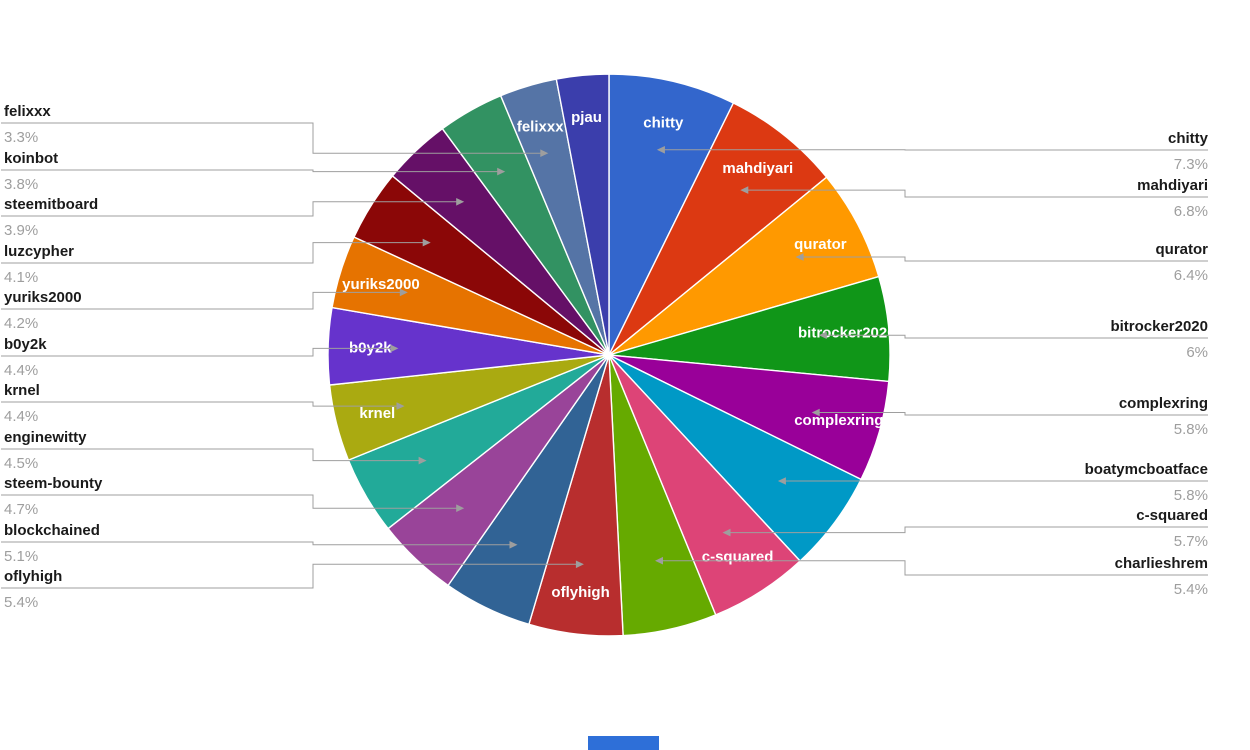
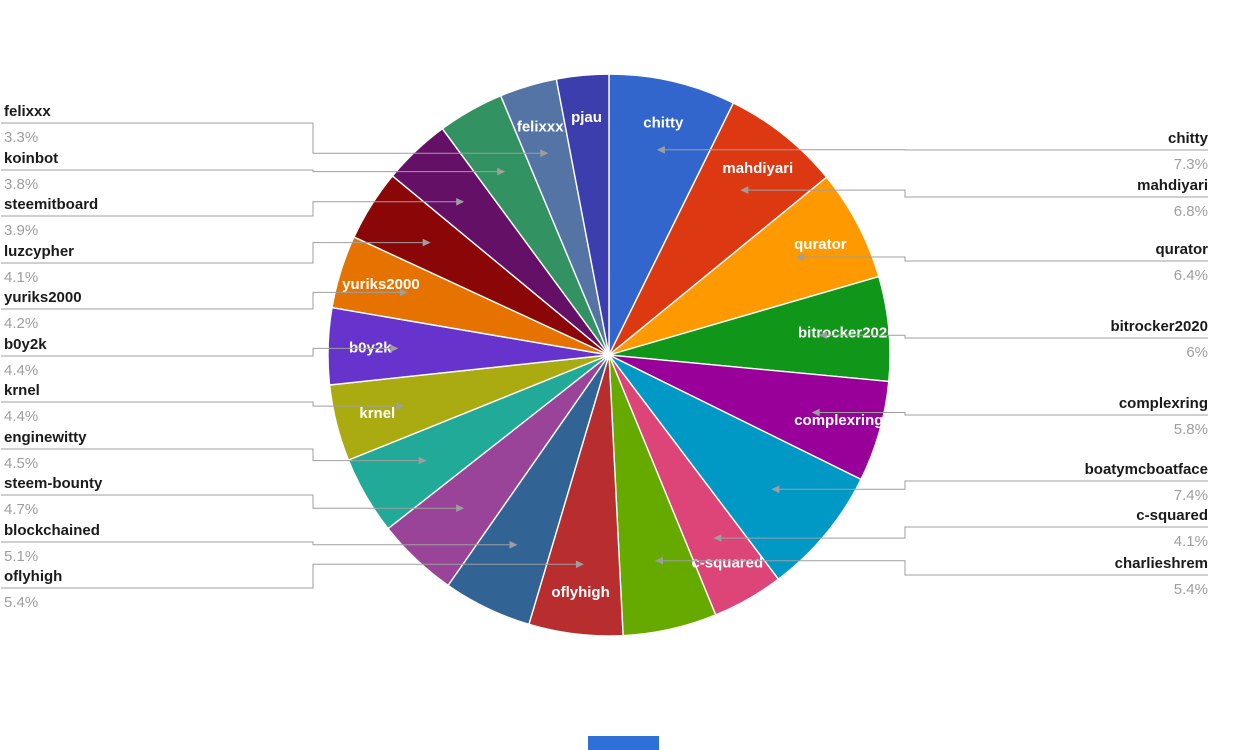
boatymcboatface: 5.8% -> 7.4%
c-squared: 5.7% -> 4.1%
